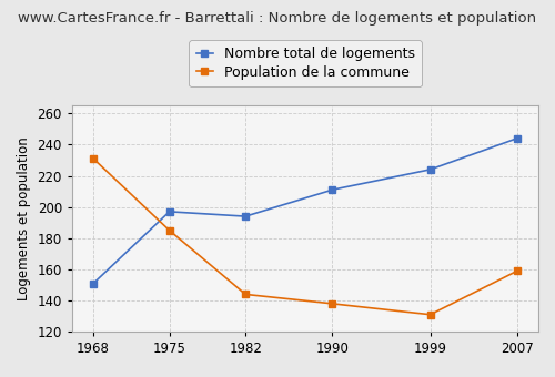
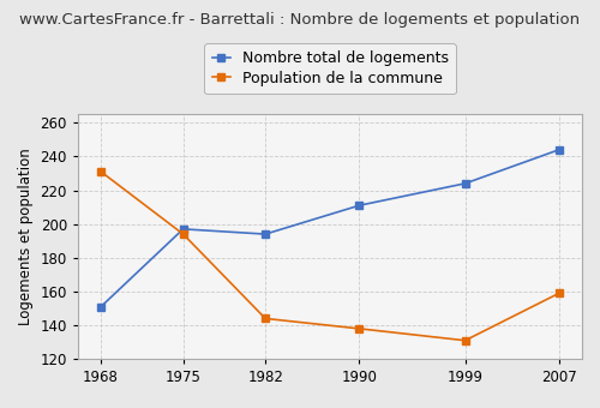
Population de la commune/1975: 185 -> 194
